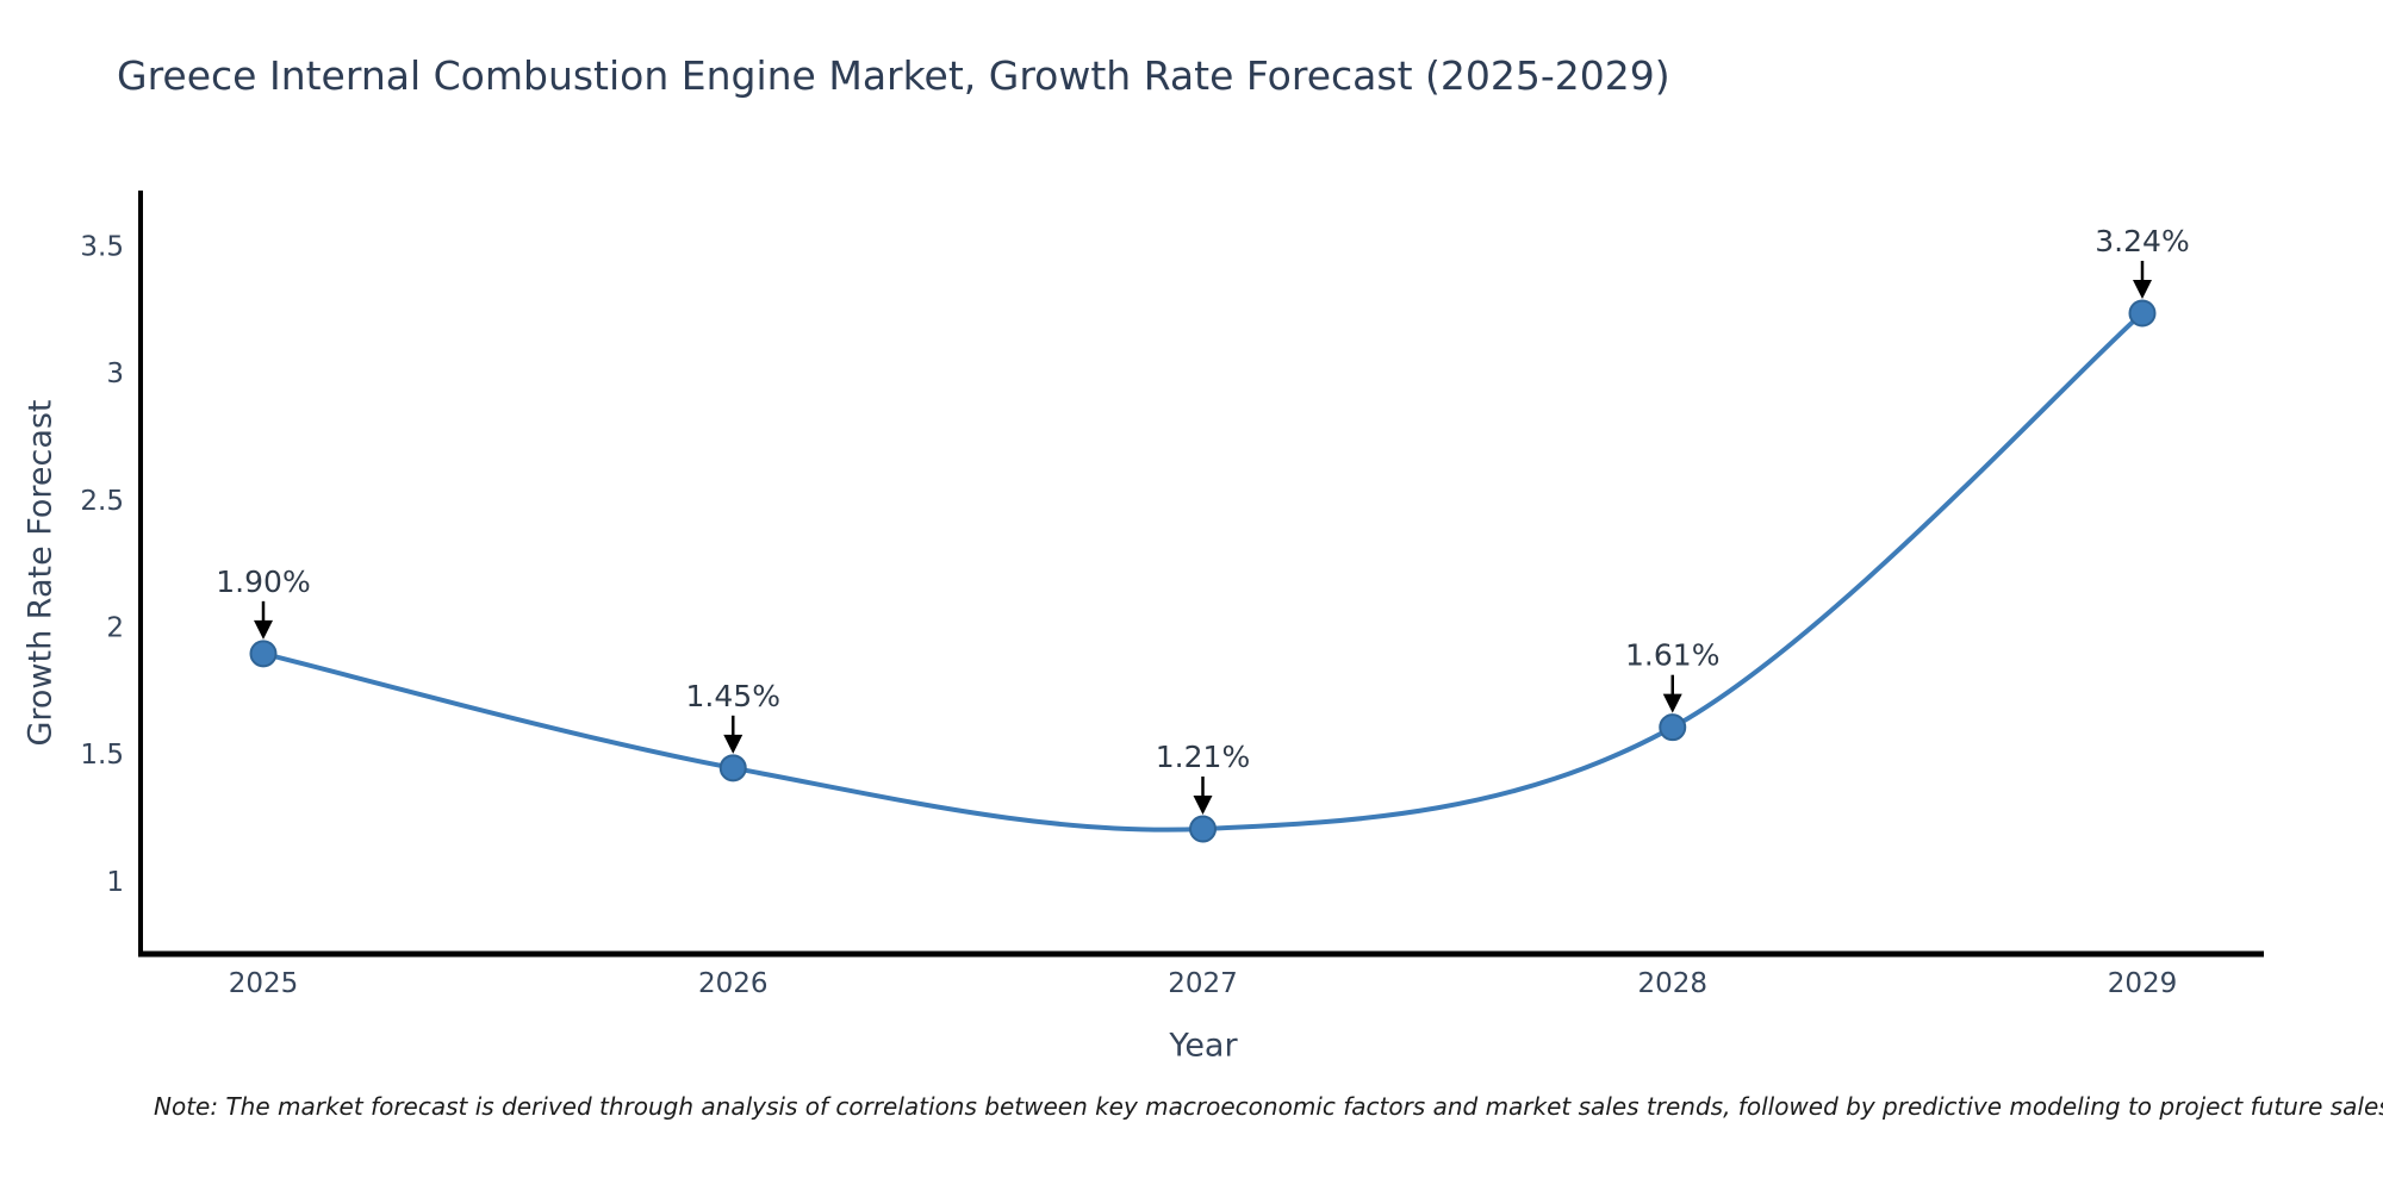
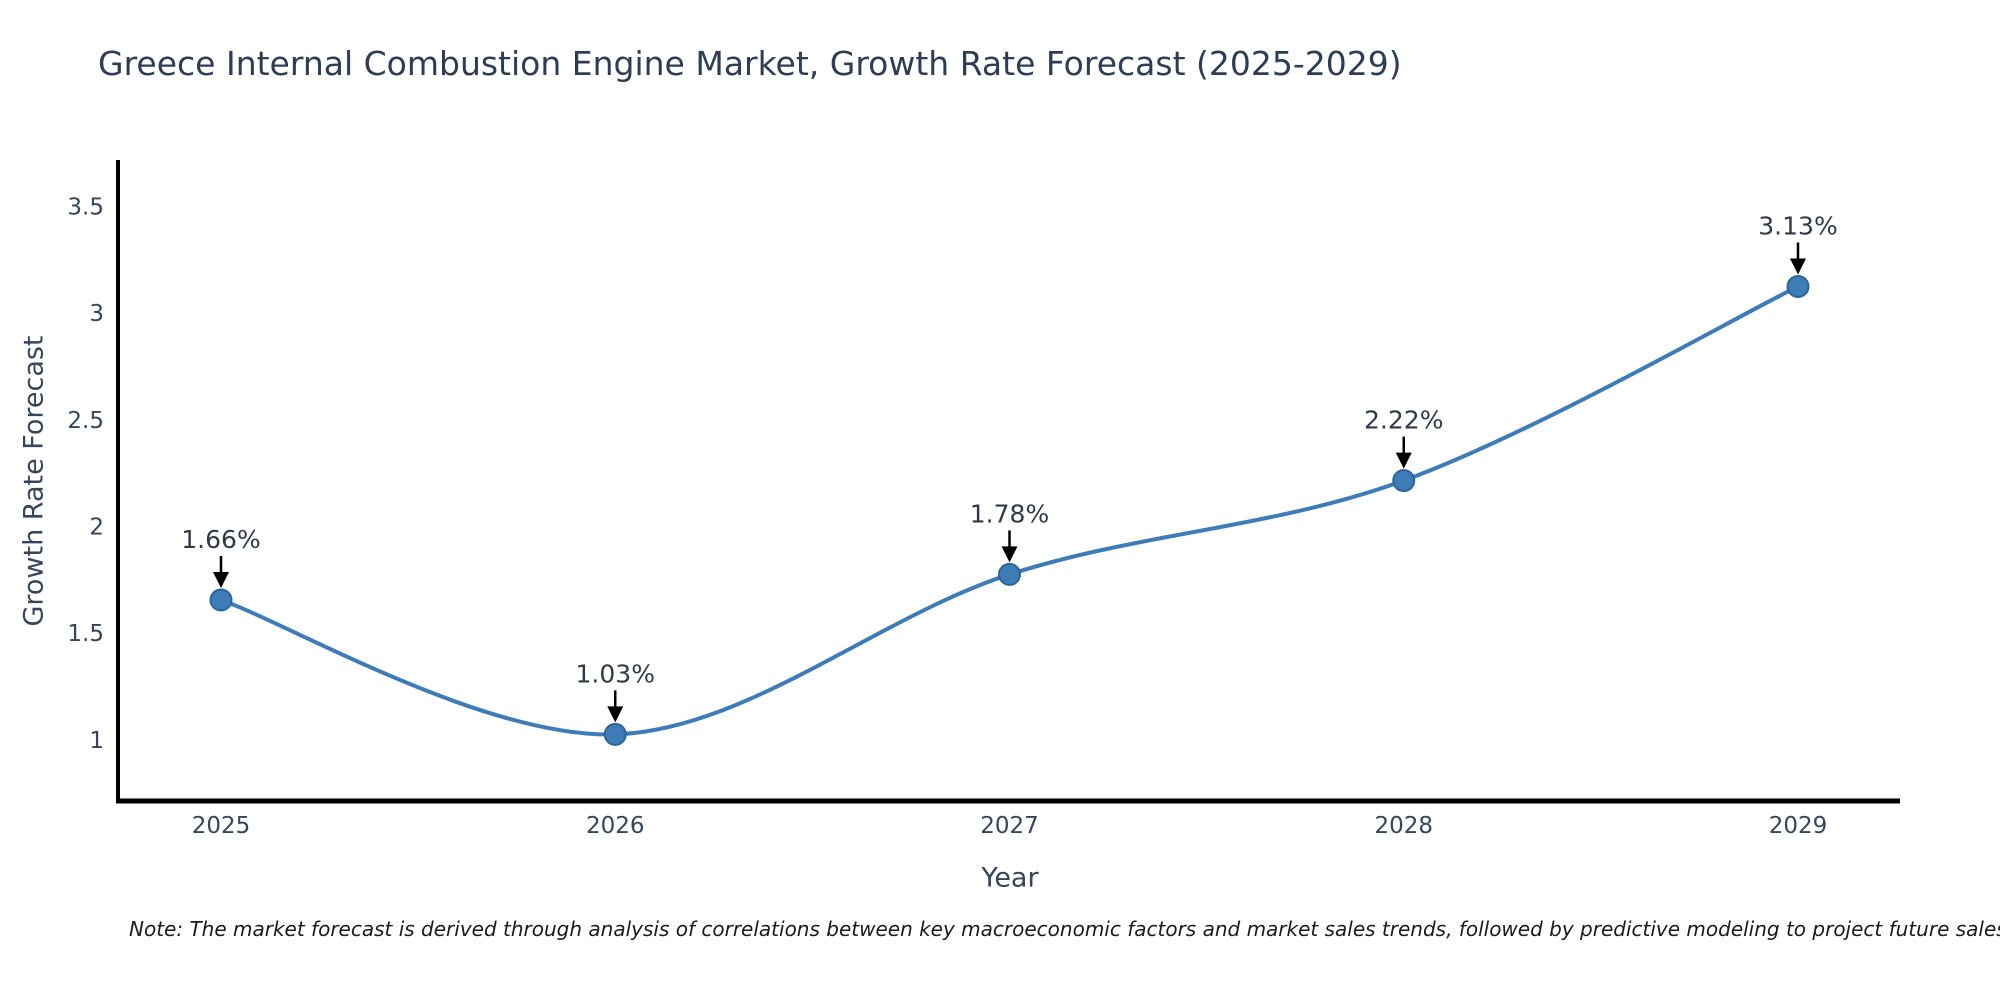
2025: 1.90% -> 1.66%
2026: 1.45% -> 1.03%
2027: 1.21% -> 1.78%
2028: 1.61% -> 2.22%
2029: 3.24% -> 3.13%
